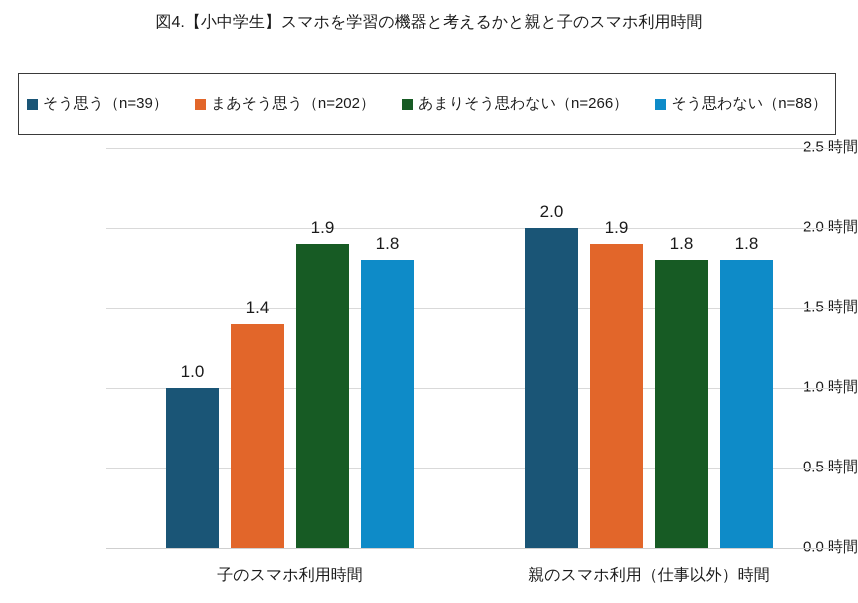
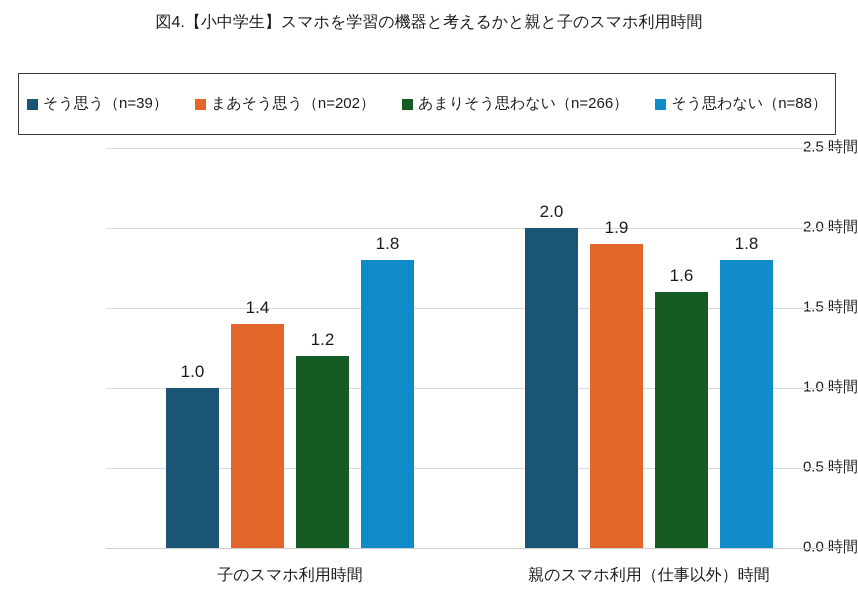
あまりそう思わない（n=266）/子のスマホ利用時間: 1.9 -> 1.2
あまりそう思わない（n=266）/親のスマホ利用（仕事以外）時間: 1.8 -> 1.6
